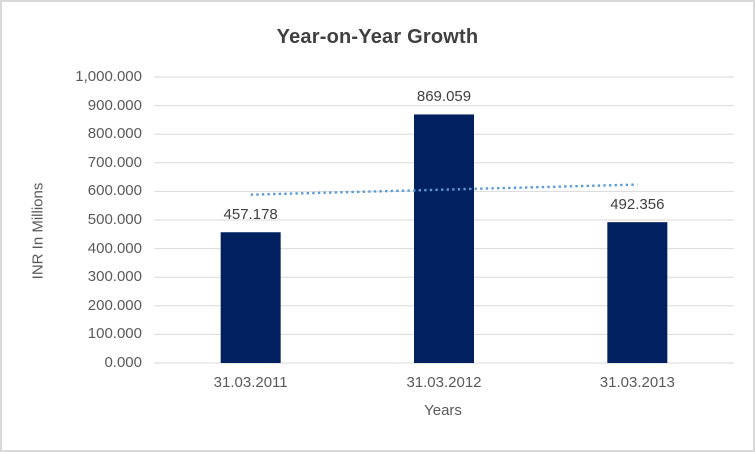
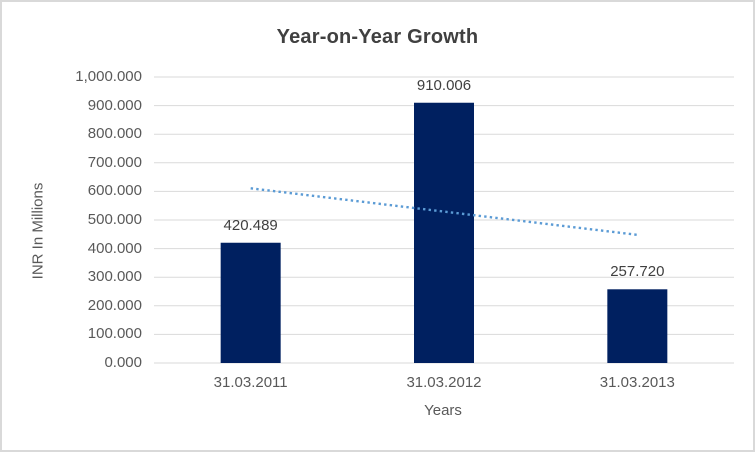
31.03.2011: 457.178 -> 420.489
31.03.2012: 869.059 -> 910.006
31.03.2013: 492.356 -> 257.720
